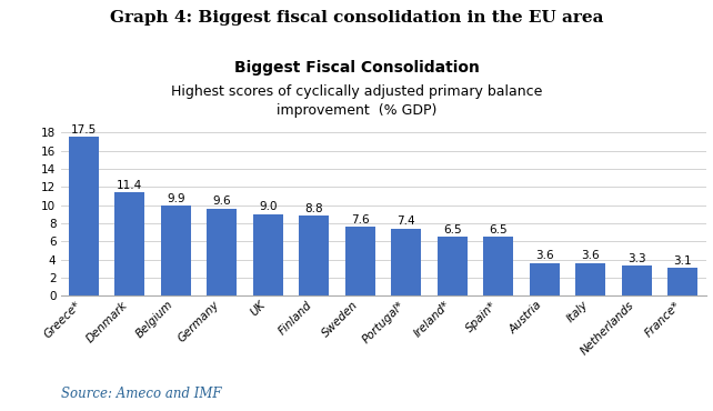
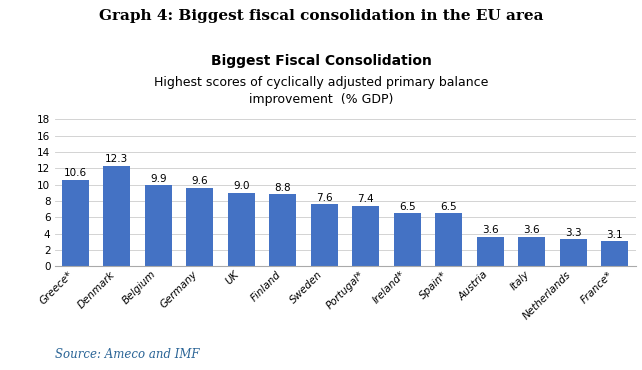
Greece*: 17.5 -> 10.6
Denmark: 11.4 -> 12.3
